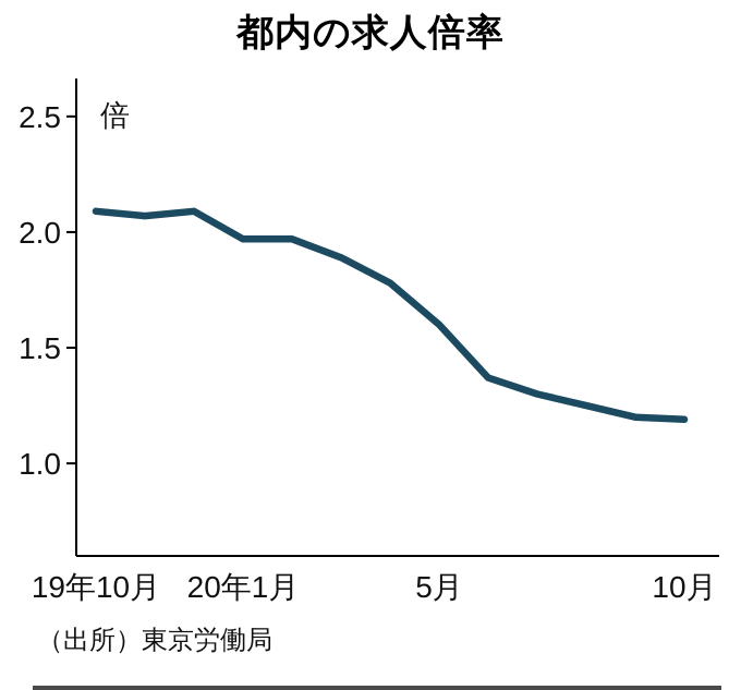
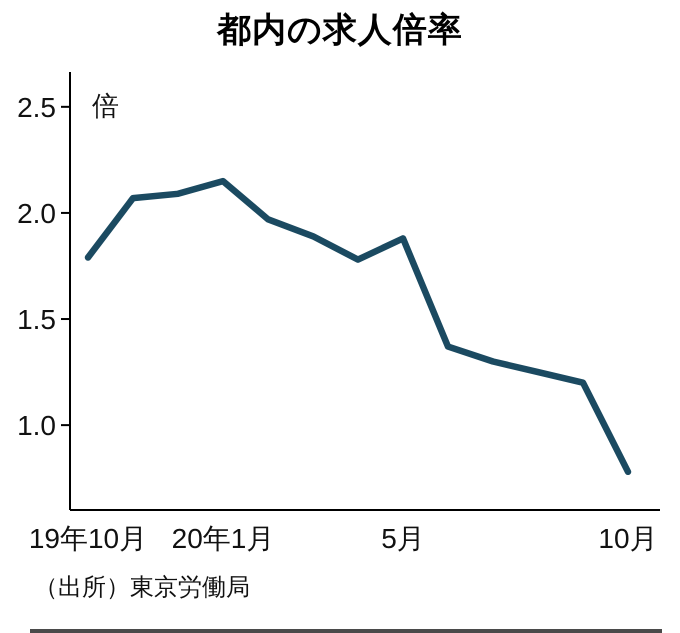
19年10月: 2.09 -> 1.79
20年1月: 1.97 -> 2.15
5月: 1.60 -> 1.88
10月: 1.19 -> 0.78
